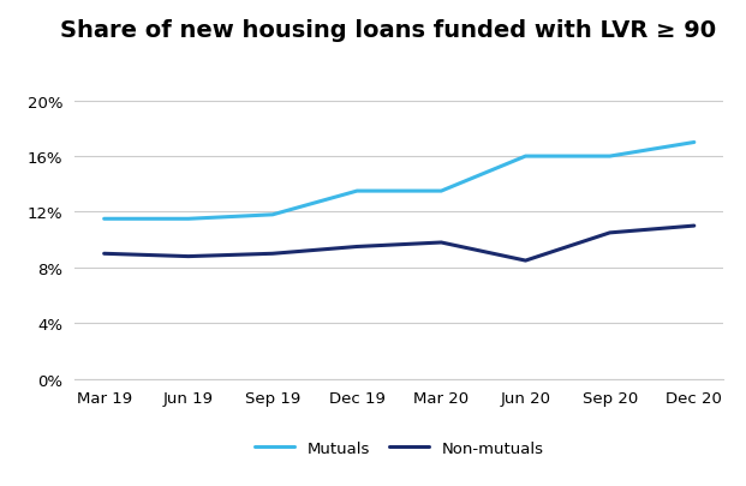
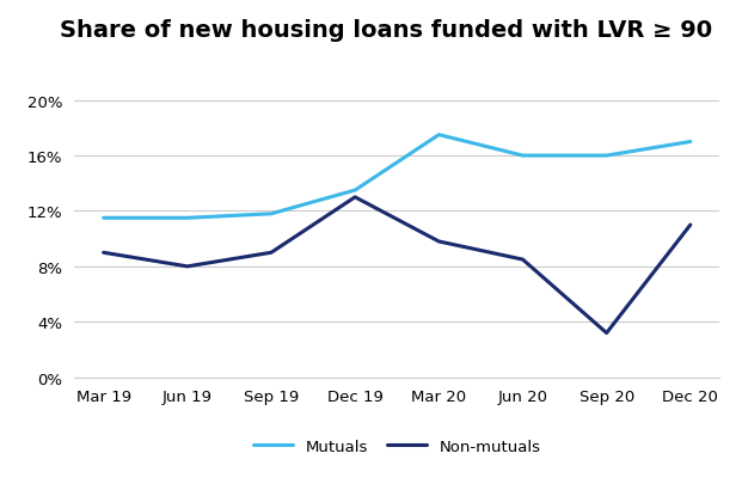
Non-mutuals/Jun 19: 8.8% -> 8.0%
Non-mutuals/Dec 19: 9.5% -> 13.0%
Mutuals/Mar 20: 13.5% -> 17.5%
Non-mutuals/Sep 20: 10.5% -> 3.2%
